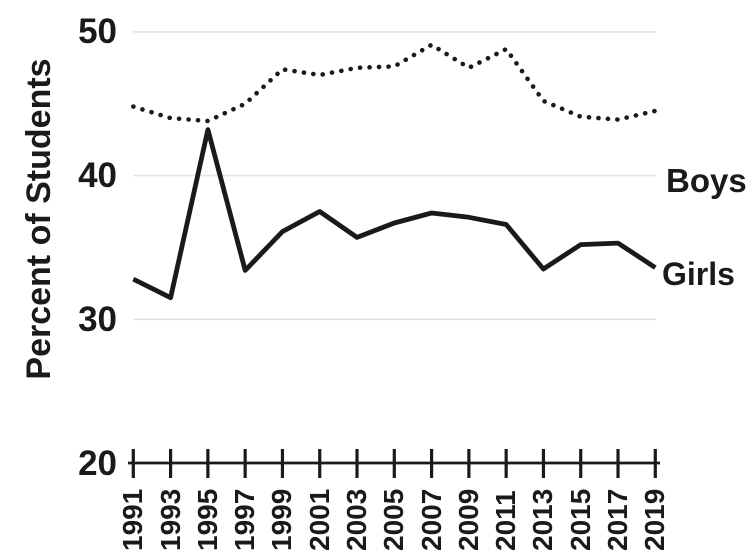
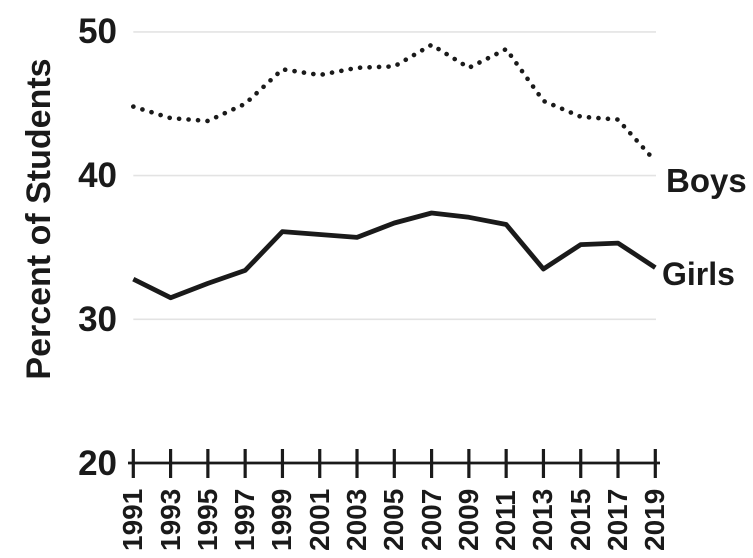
Girls/1995: 43.2 -> 32.5
Girls/2001: 37.5 -> 35.9
Boys/2019: 44.5 -> 41.0
